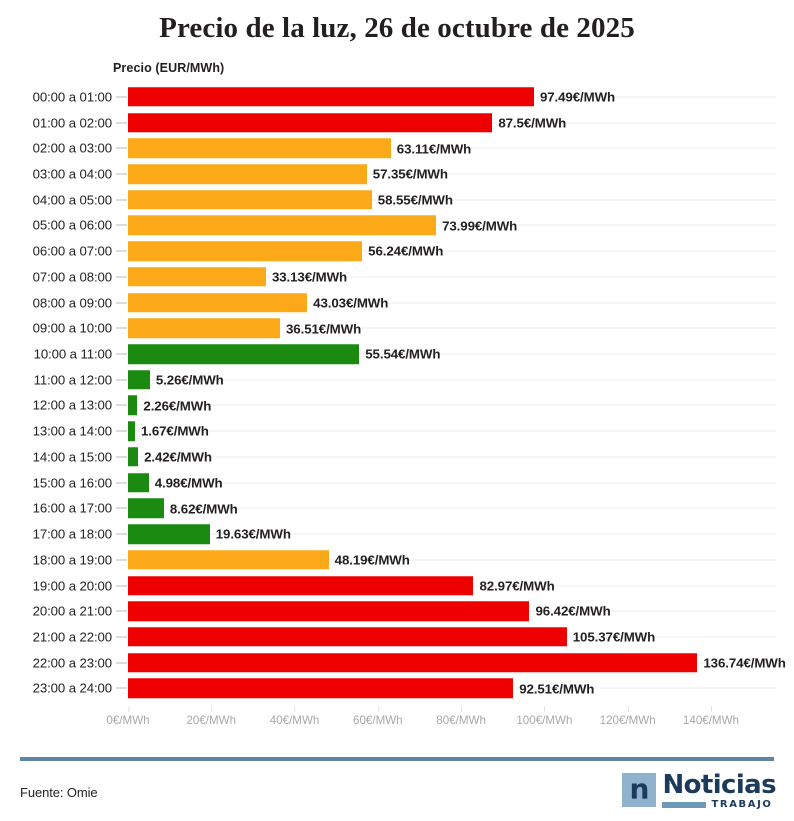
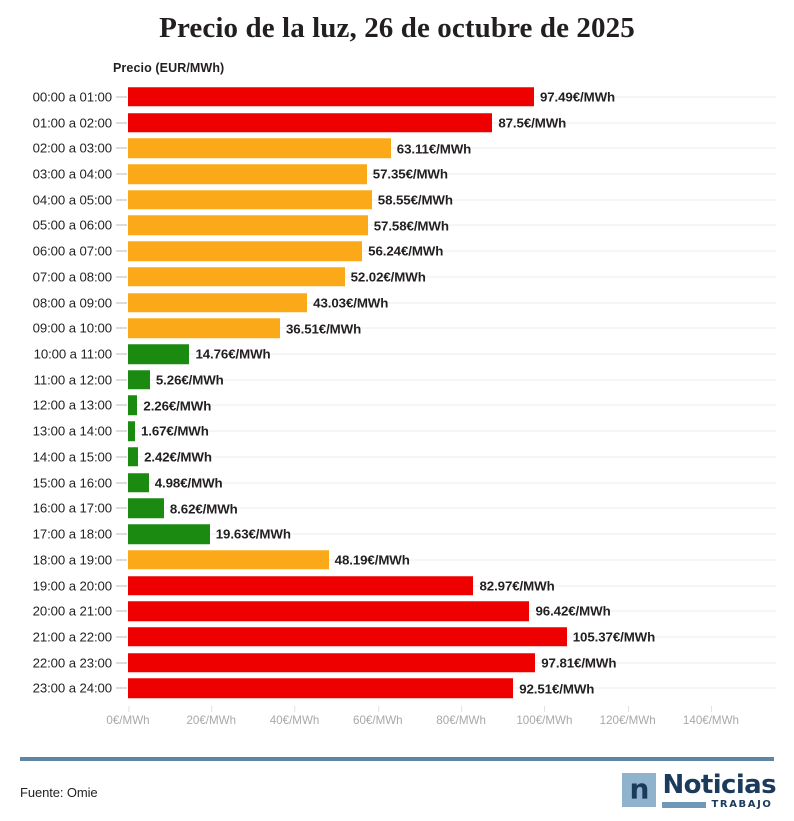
05:00 a 06:00: 73.99 -> 57.58
07:00 a 08:00: 33.13 -> 52.02
10:00 a 11:00: 55.54 -> 14.76
22:00 a 23:00: 136.74 -> 97.81
